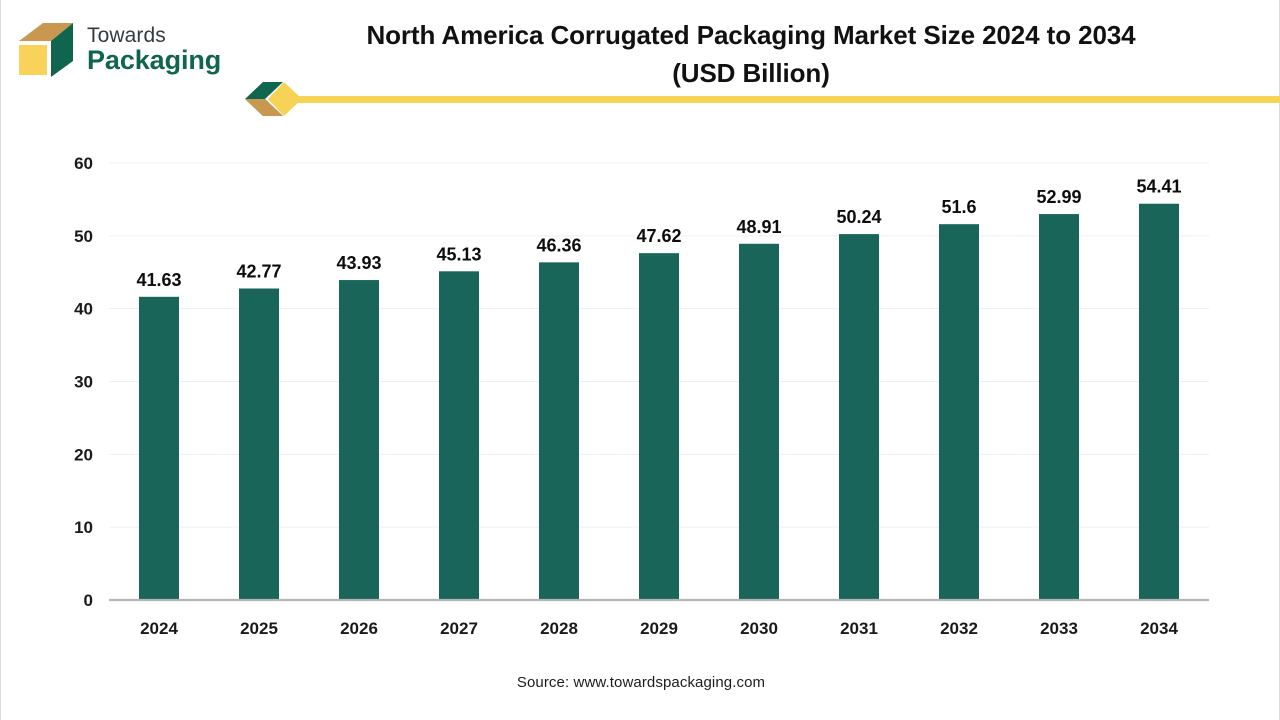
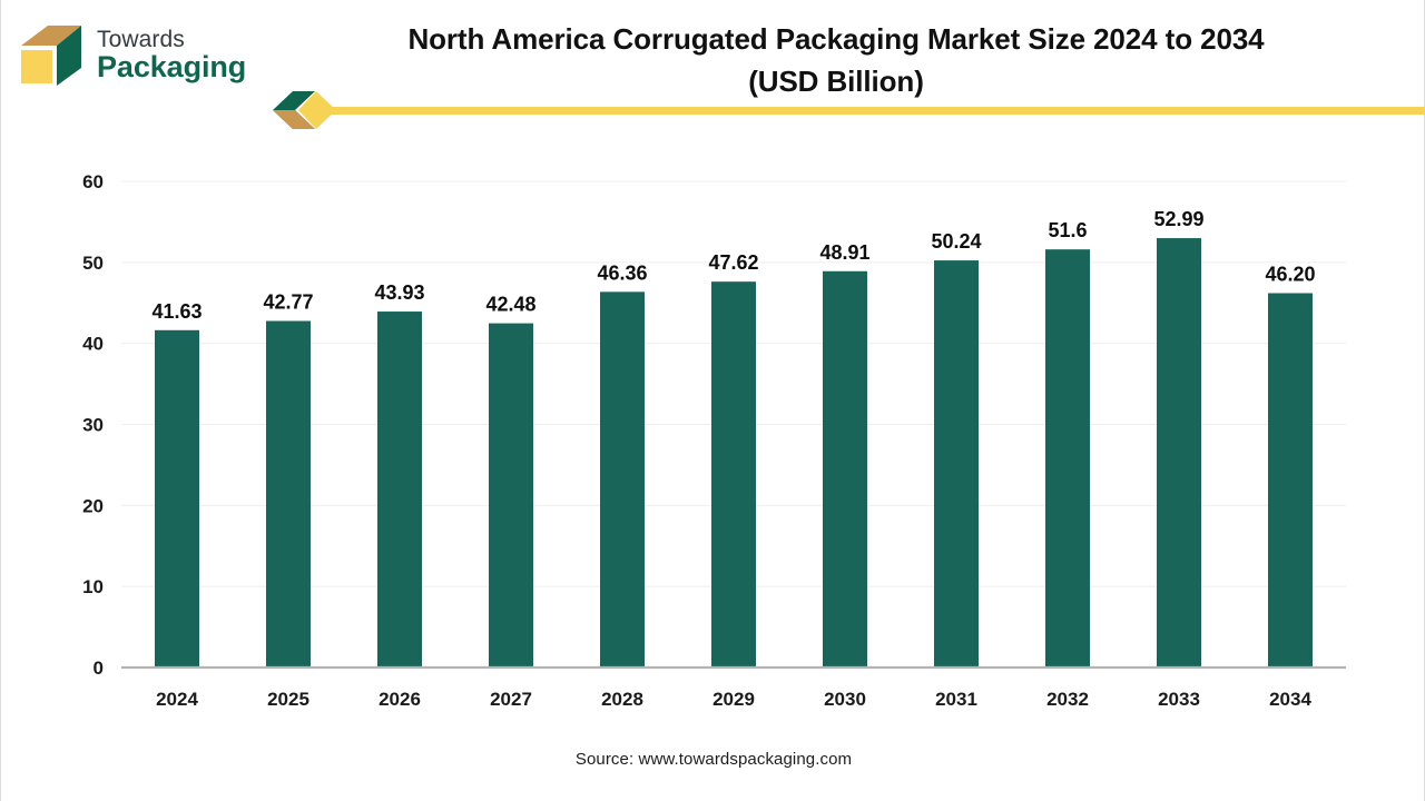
2027: 45.13 -> 42.48
2034: 54.41 -> 46.20
